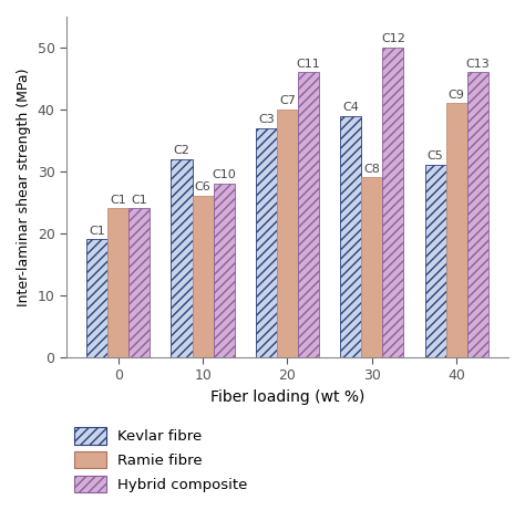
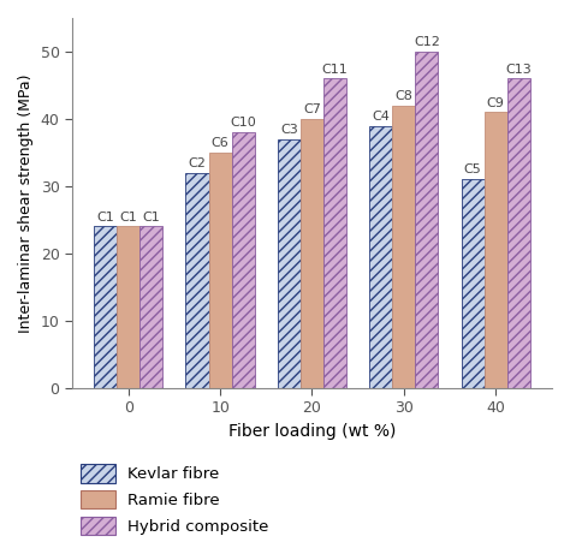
Kevlar fibre/0: 19 -> 24
Ramie fibre/10: 26 -> 35
Hybrid composite/10: 28 -> 38
Ramie fibre/30: 29 -> 42
